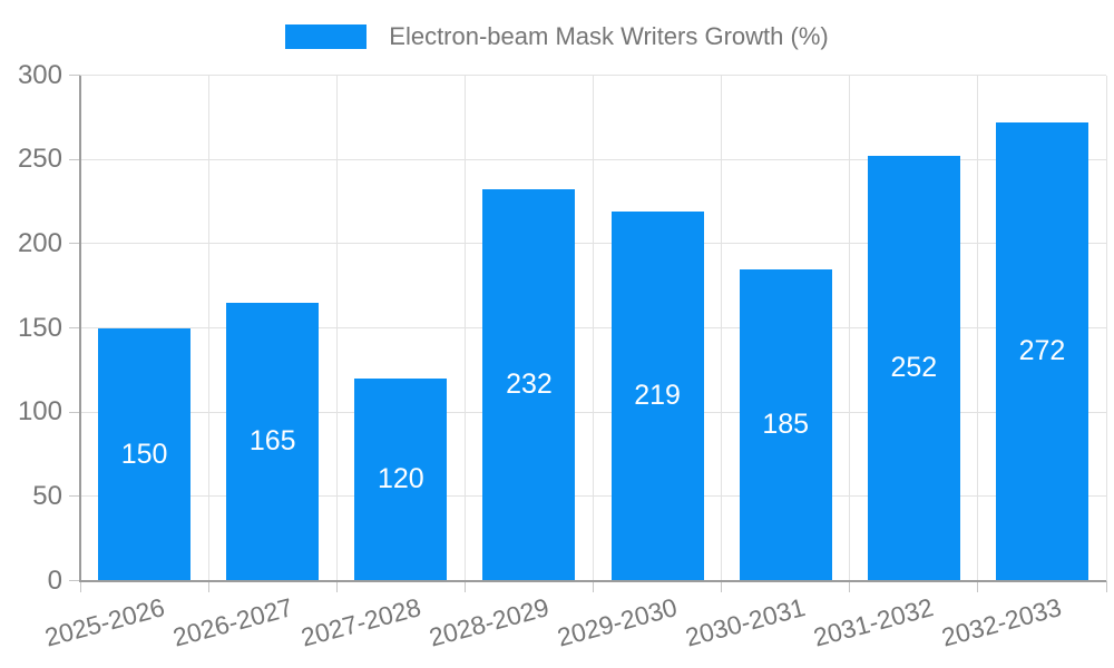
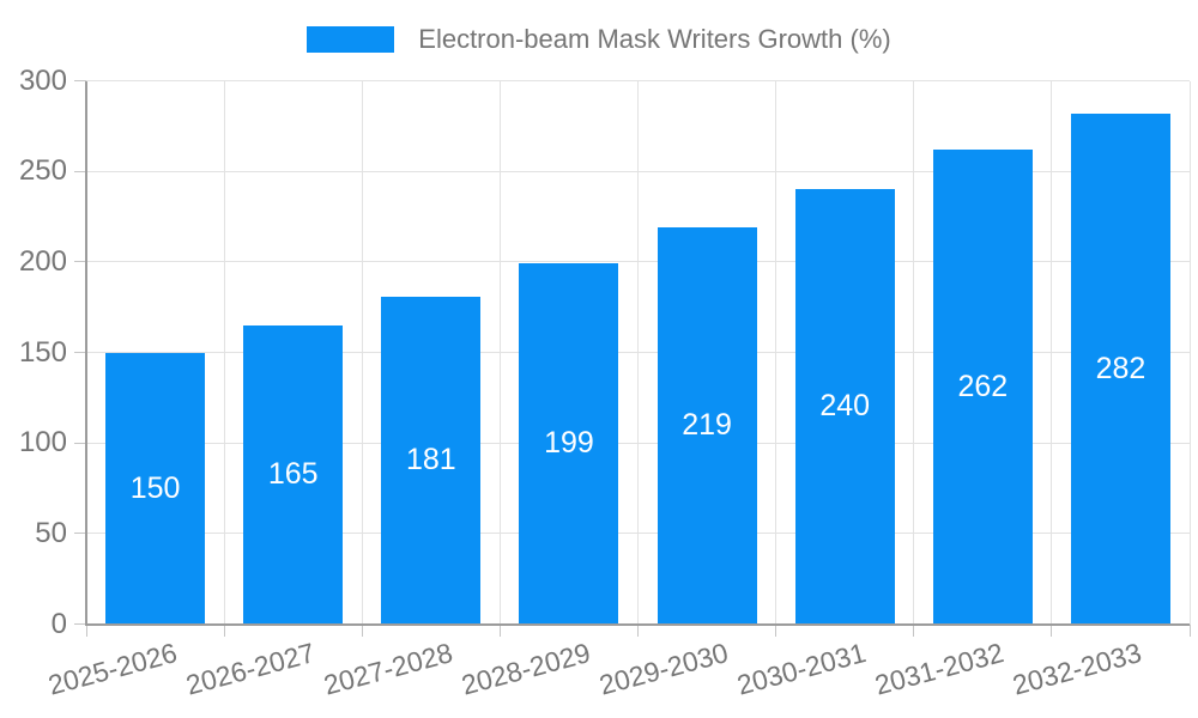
2027-2028: 120 -> 181
2028-2029: 232 -> 199
2030-2031: 185 -> 240
2031-2032: 252 -> 262
2032-2033: 272 -> 282
